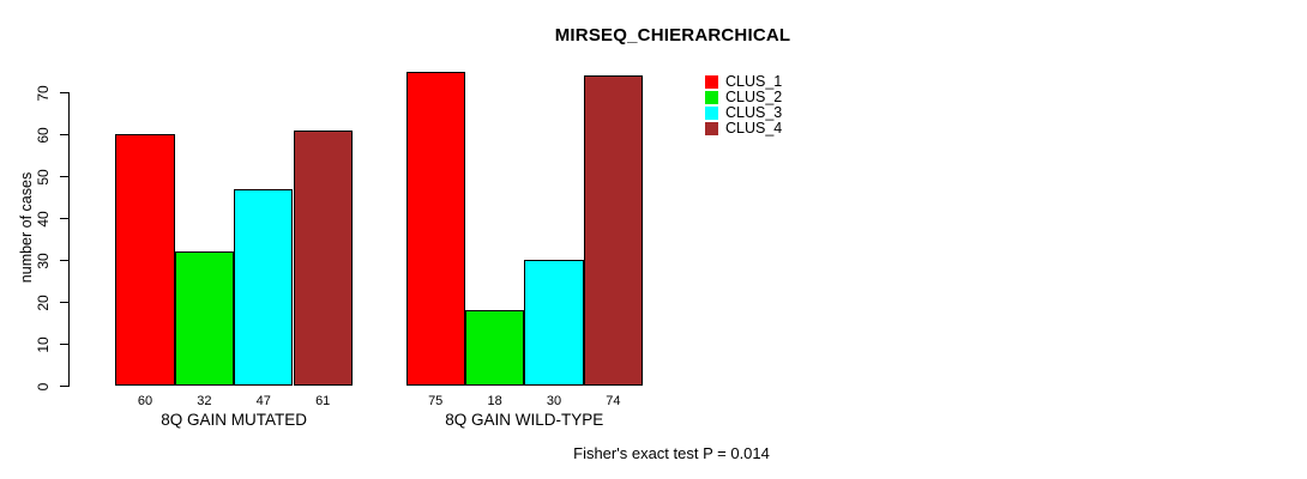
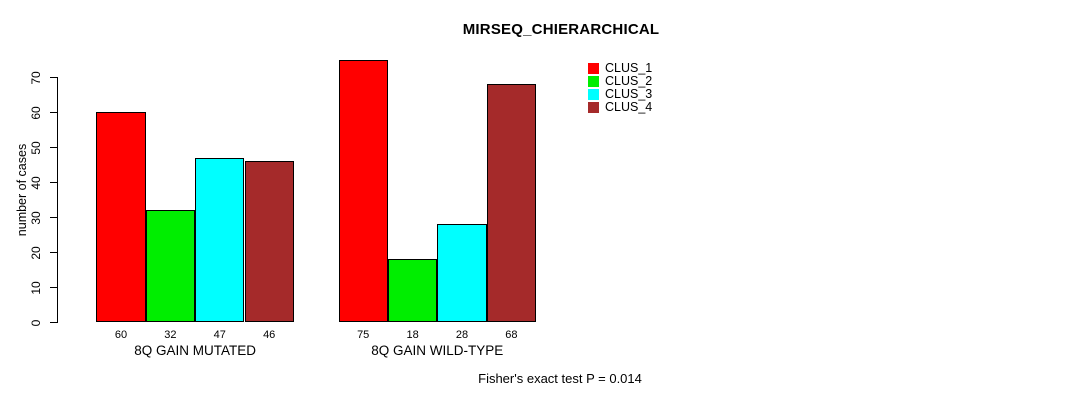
CLUS_4/8Q GAIN MUTATED: 61 -> 46
CLUS_3/8Q GAIN WILD-TYPE: 30 -> 28
CLUS_4/8Q GAIN WILD-TYPE: 74 -> 68
